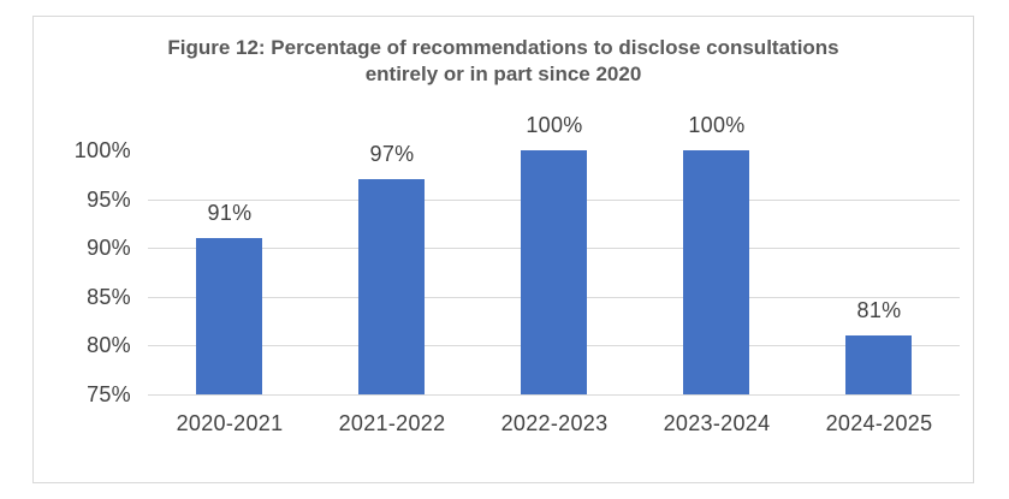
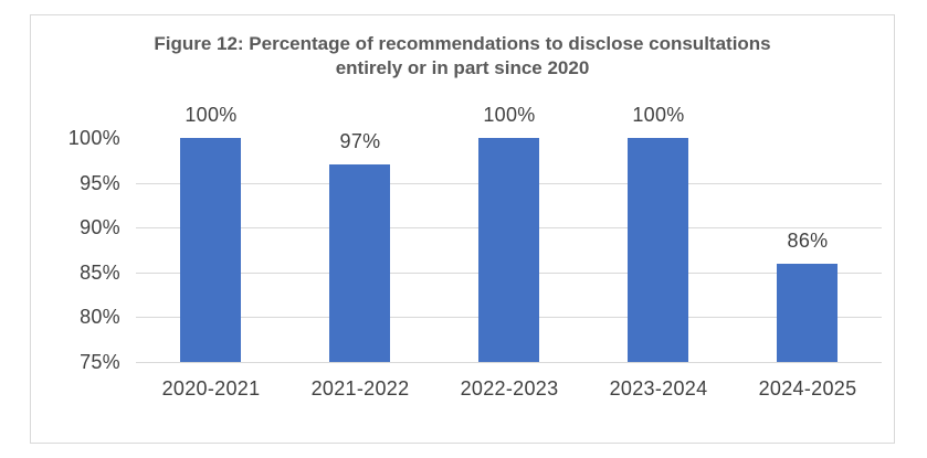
2020-2021: 91% -> 100%
2024-2025: 81% -> 86%
